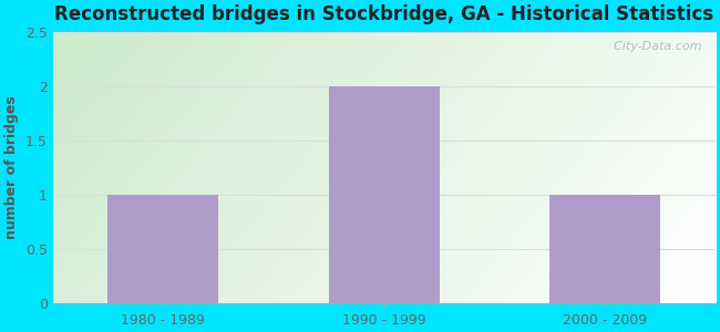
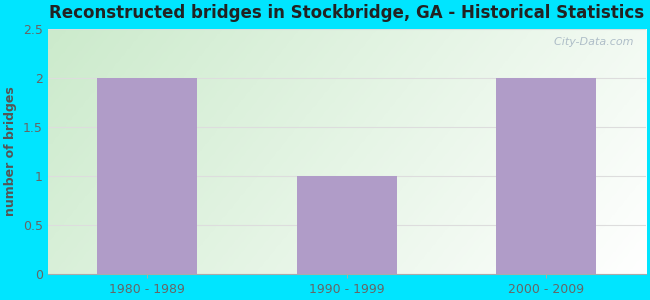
1980 - 1989: 1 -> 2
1990 - 1999: 2 -> 1
2000 - 2009: 1 -> 2
